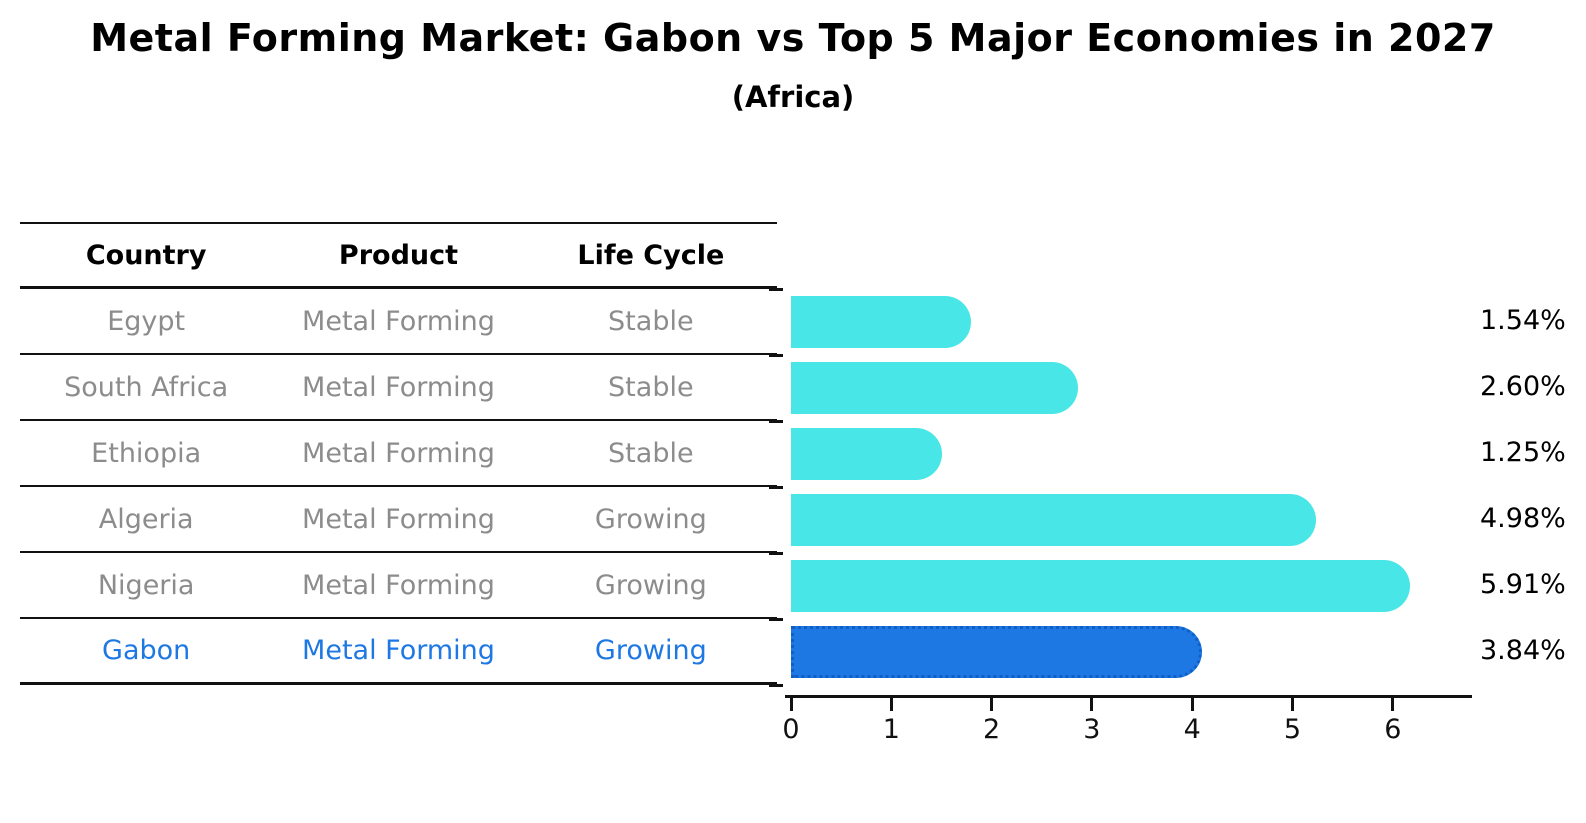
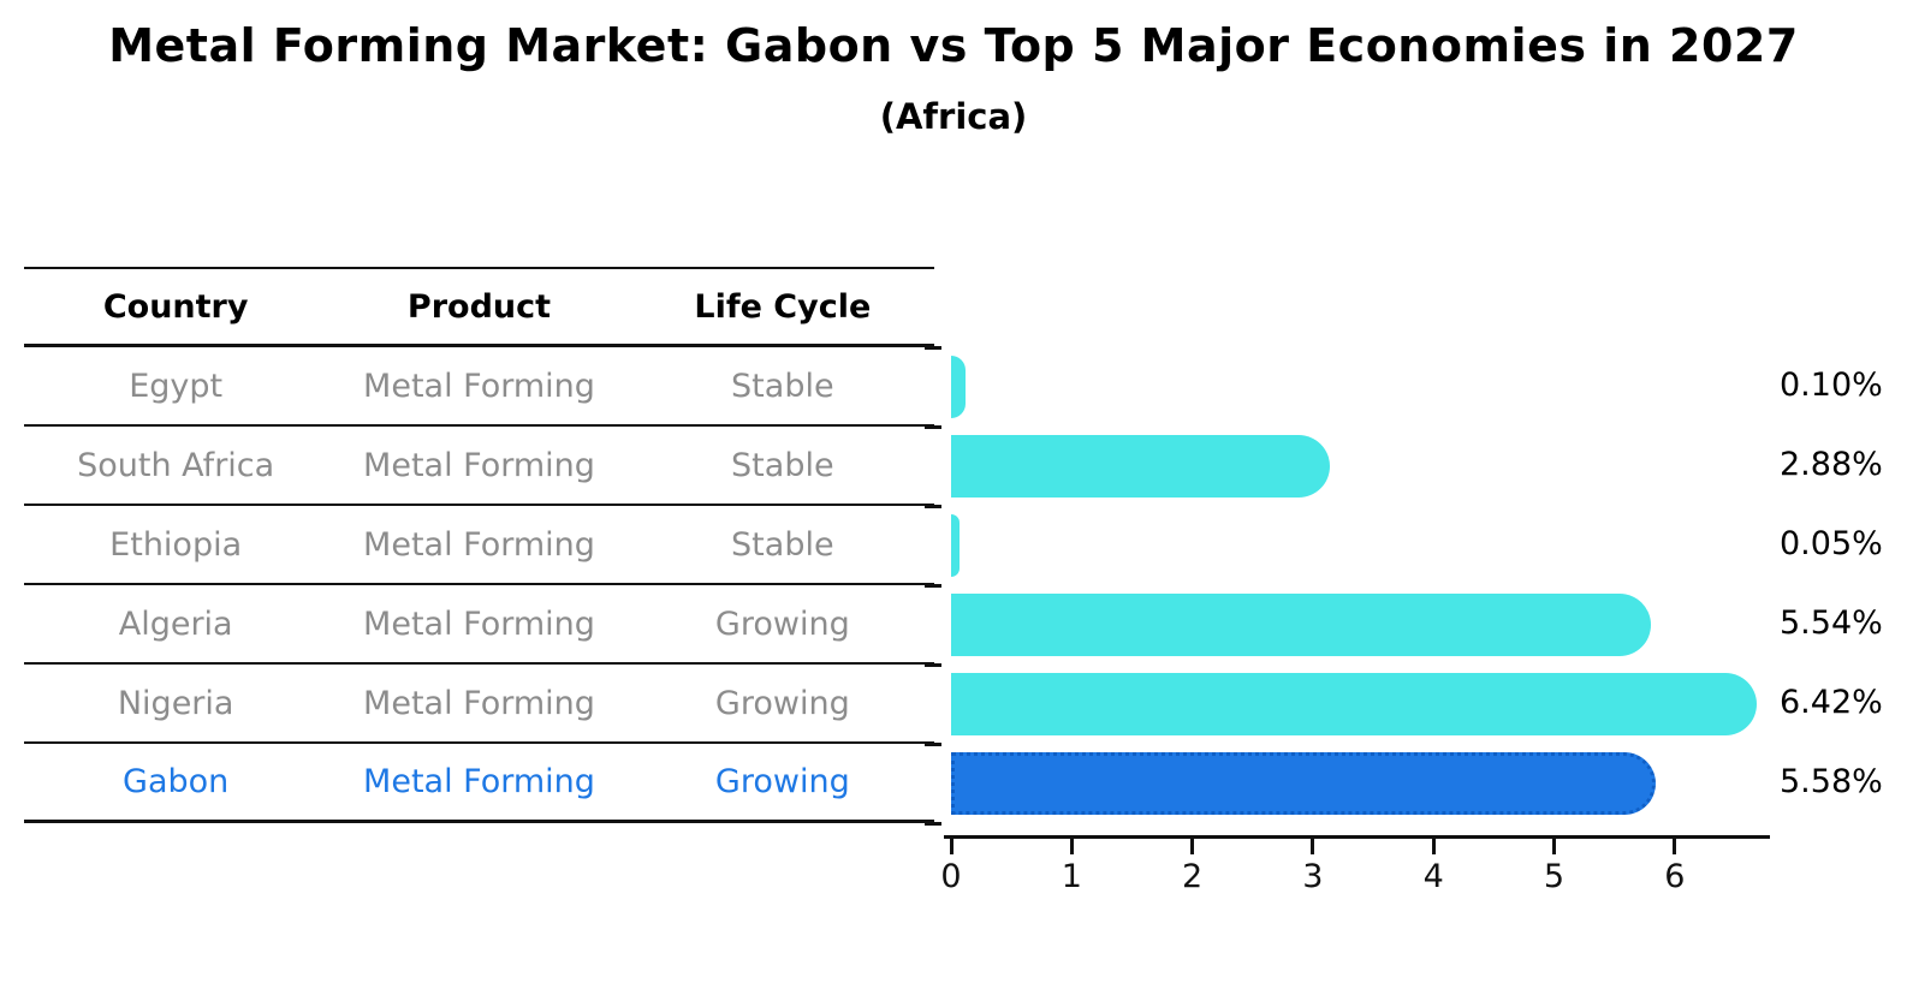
Egypt: 1.54% -> 0.10%
South Africa: 2.60% -> 2.88%
Ethiopia: 1.25% -> 0.05%
Algeria: 4.98% -> 5.54%
Nigeria: 5.91% -> 6.42%
Gabon: 3.84% -> 5.58%
